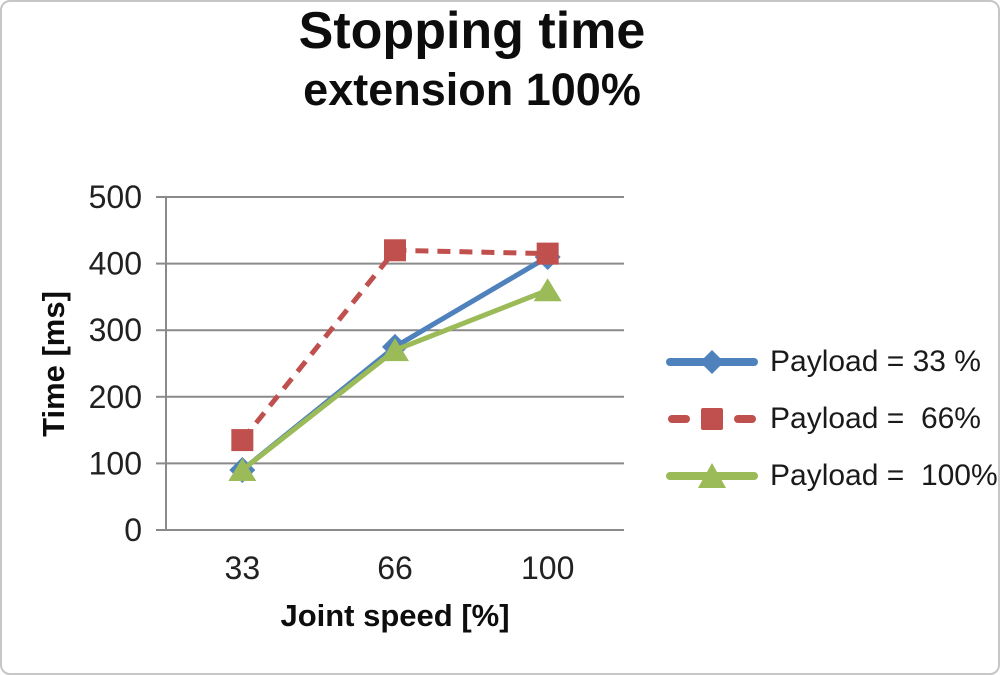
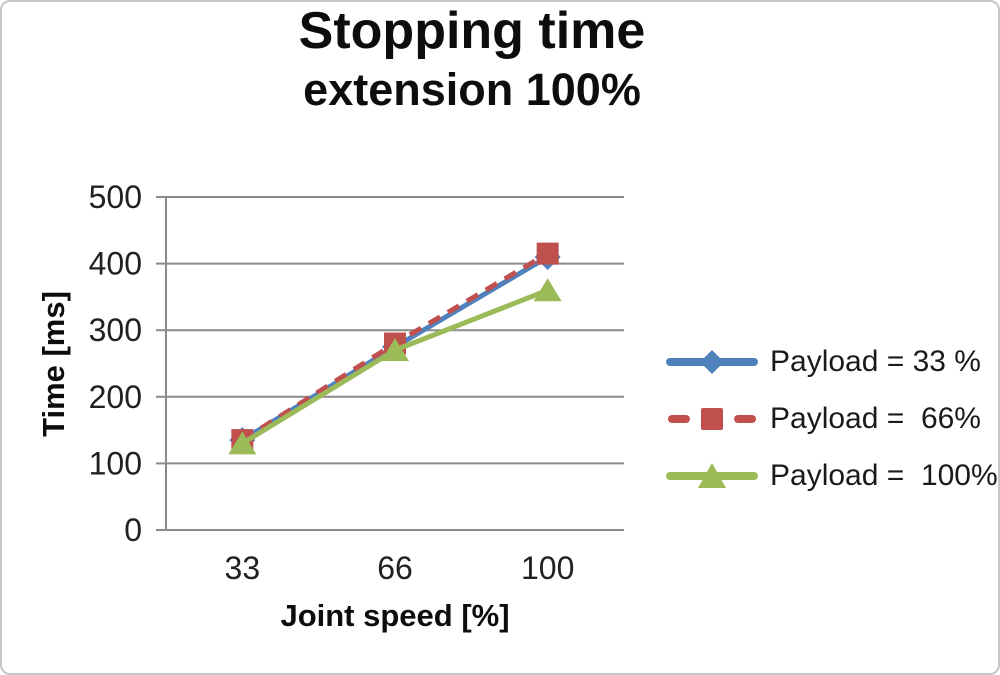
Payload = 33 %/33: 90 -> 140
Payload = 100%/33: 90 -> 130
Payload = 66%/66: 420 -> 280
